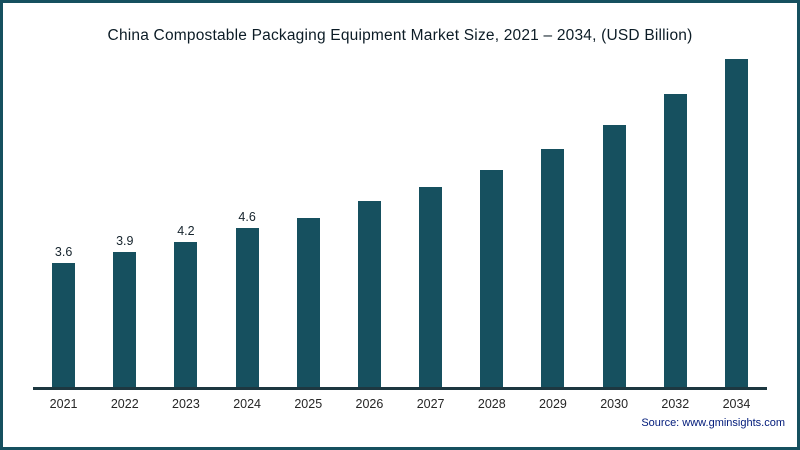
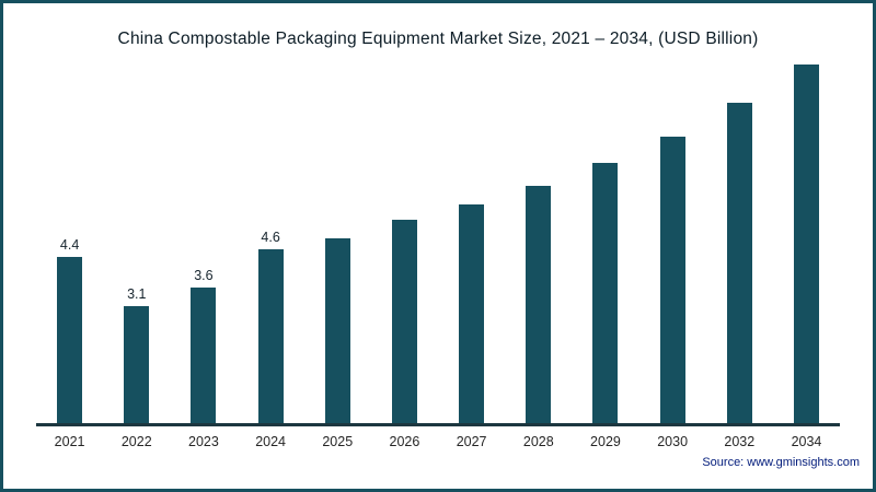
2021: 3.6 -> 4.4
2022: 3.9 -> 3.1
2023: 4.2 -> 3.6
